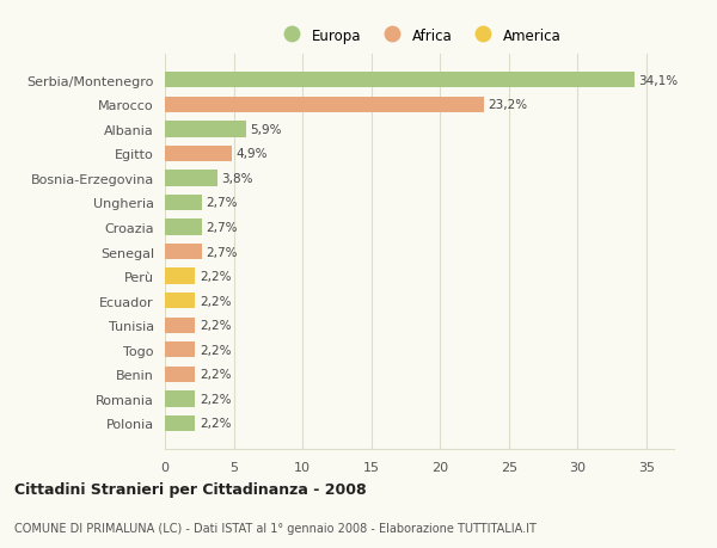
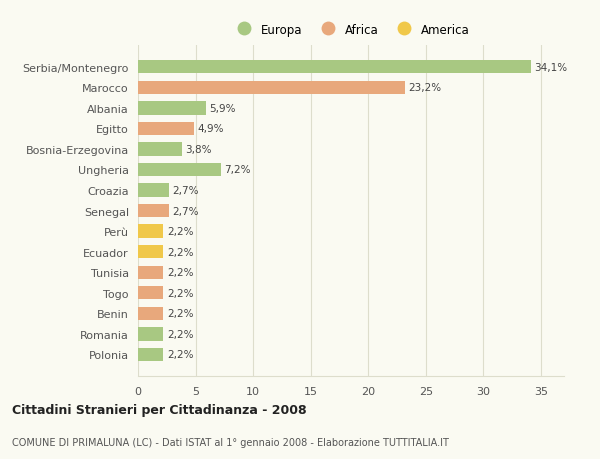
Ungheria: 2,7% -> 7,2%
